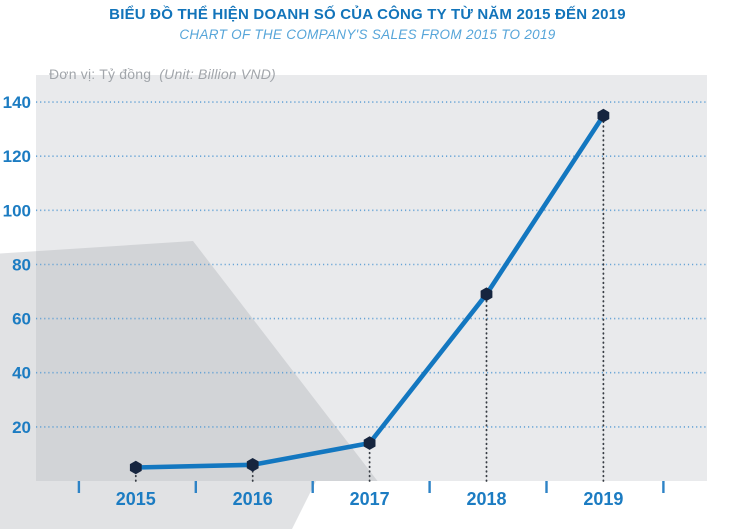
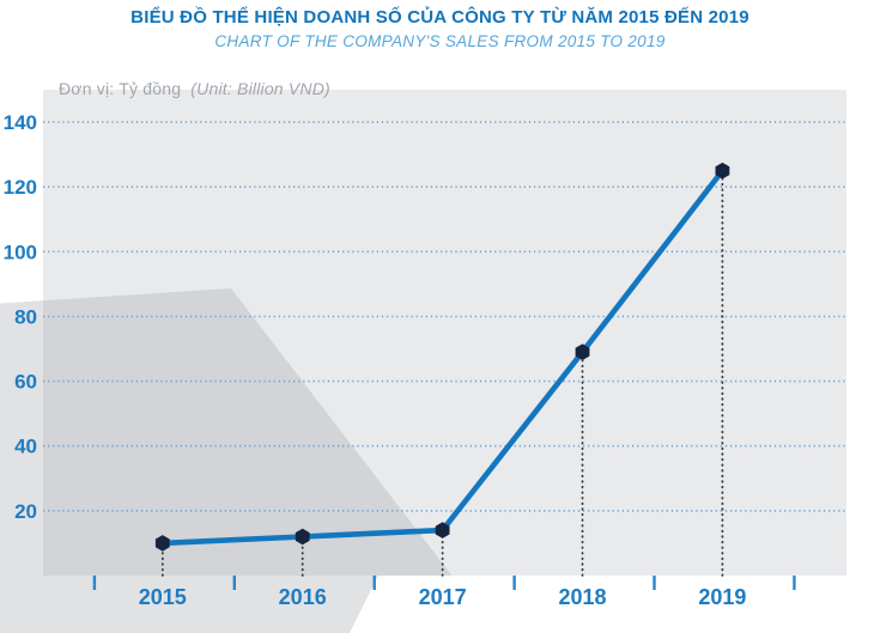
2015: 5 -> 10
2016: 6 -> 12
2019: 135 -> 125
